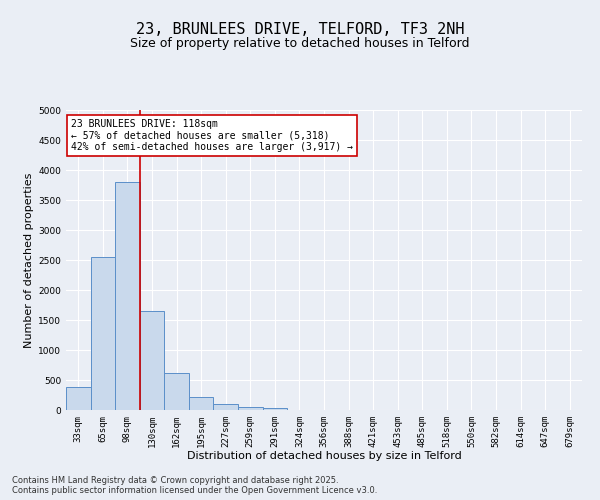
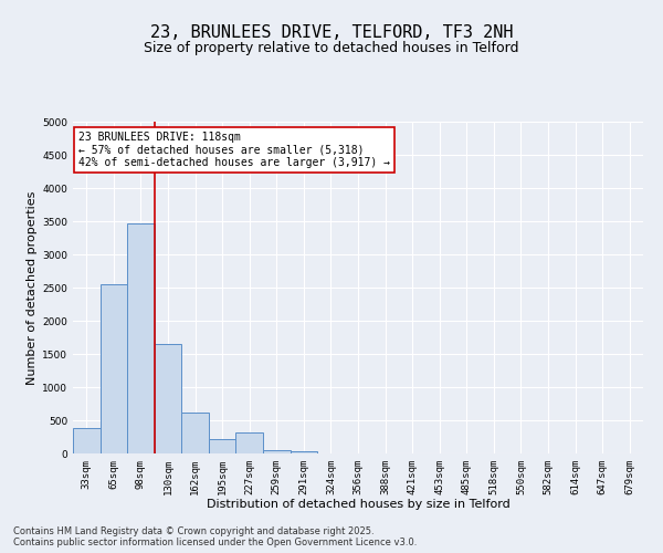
98sqm: 3800 -> 3460
227sqm: 100 -> 320
